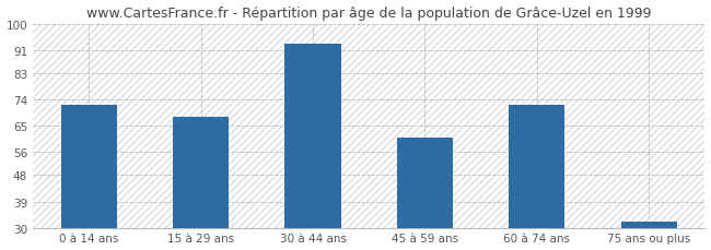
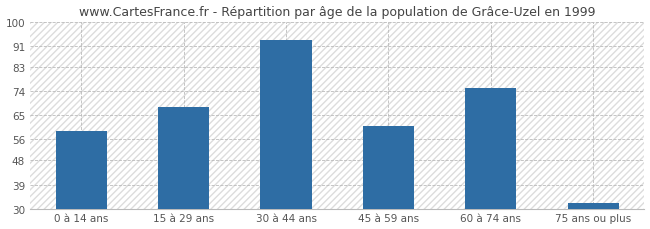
0 à 14 ans: 72 -> 59
60 à 74 ans: 72 -> 75
